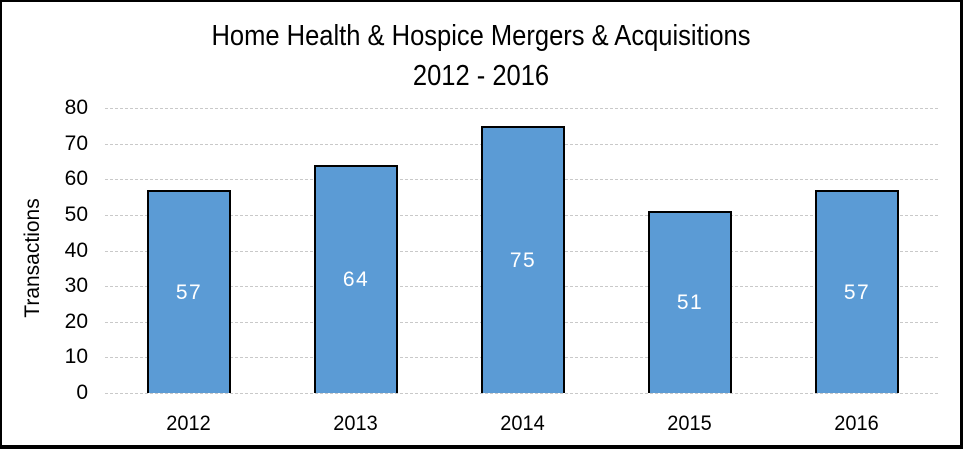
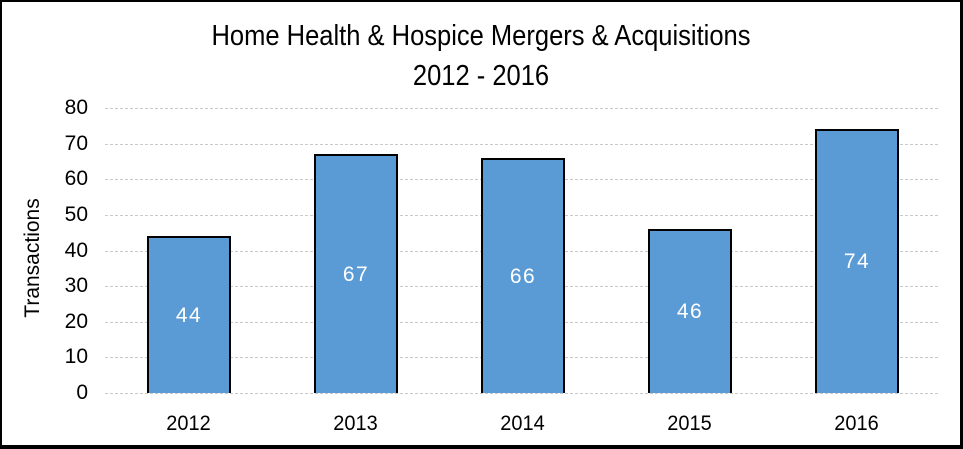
2012: 57 -> 44
2013: 64 -> 67
2014: 75 -> 66
2015: 51 -> 46
2016: 57 -> 74
